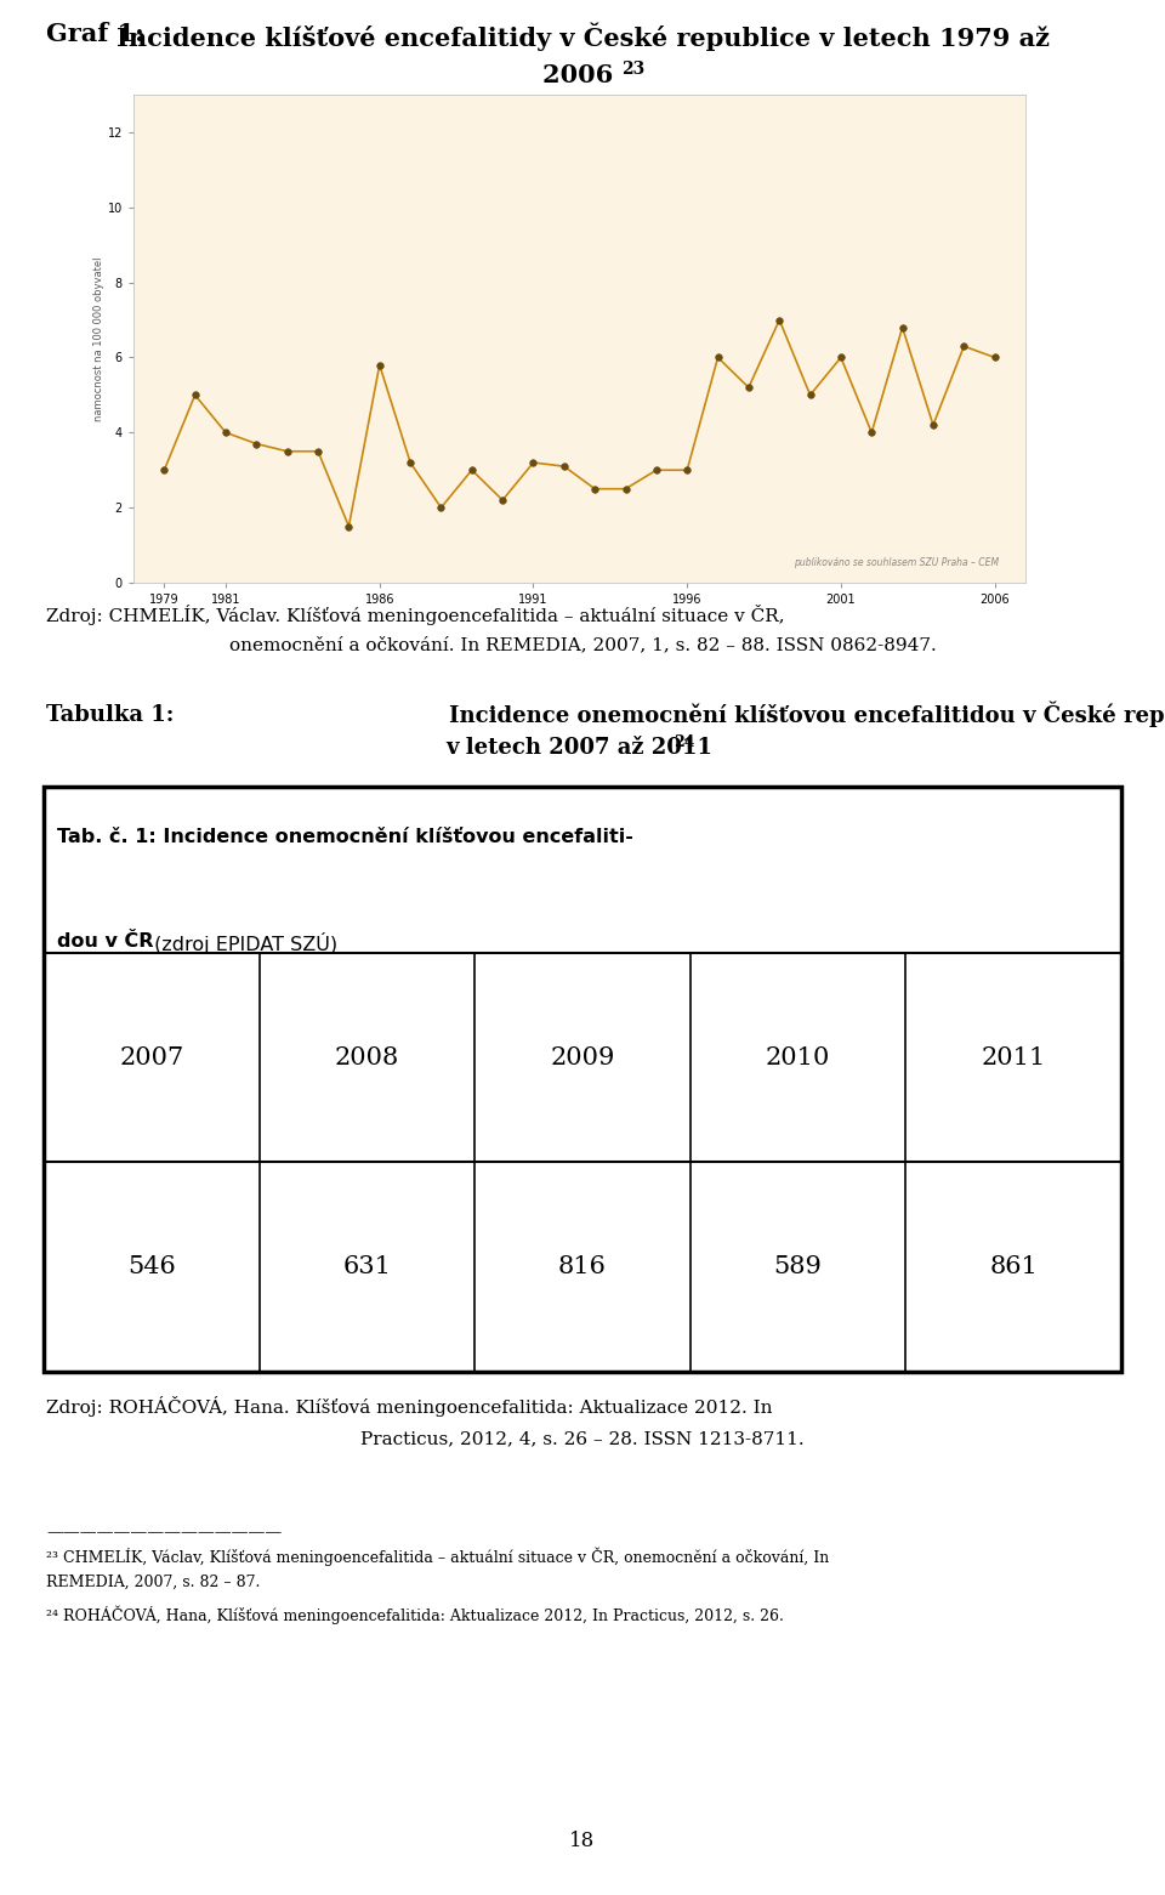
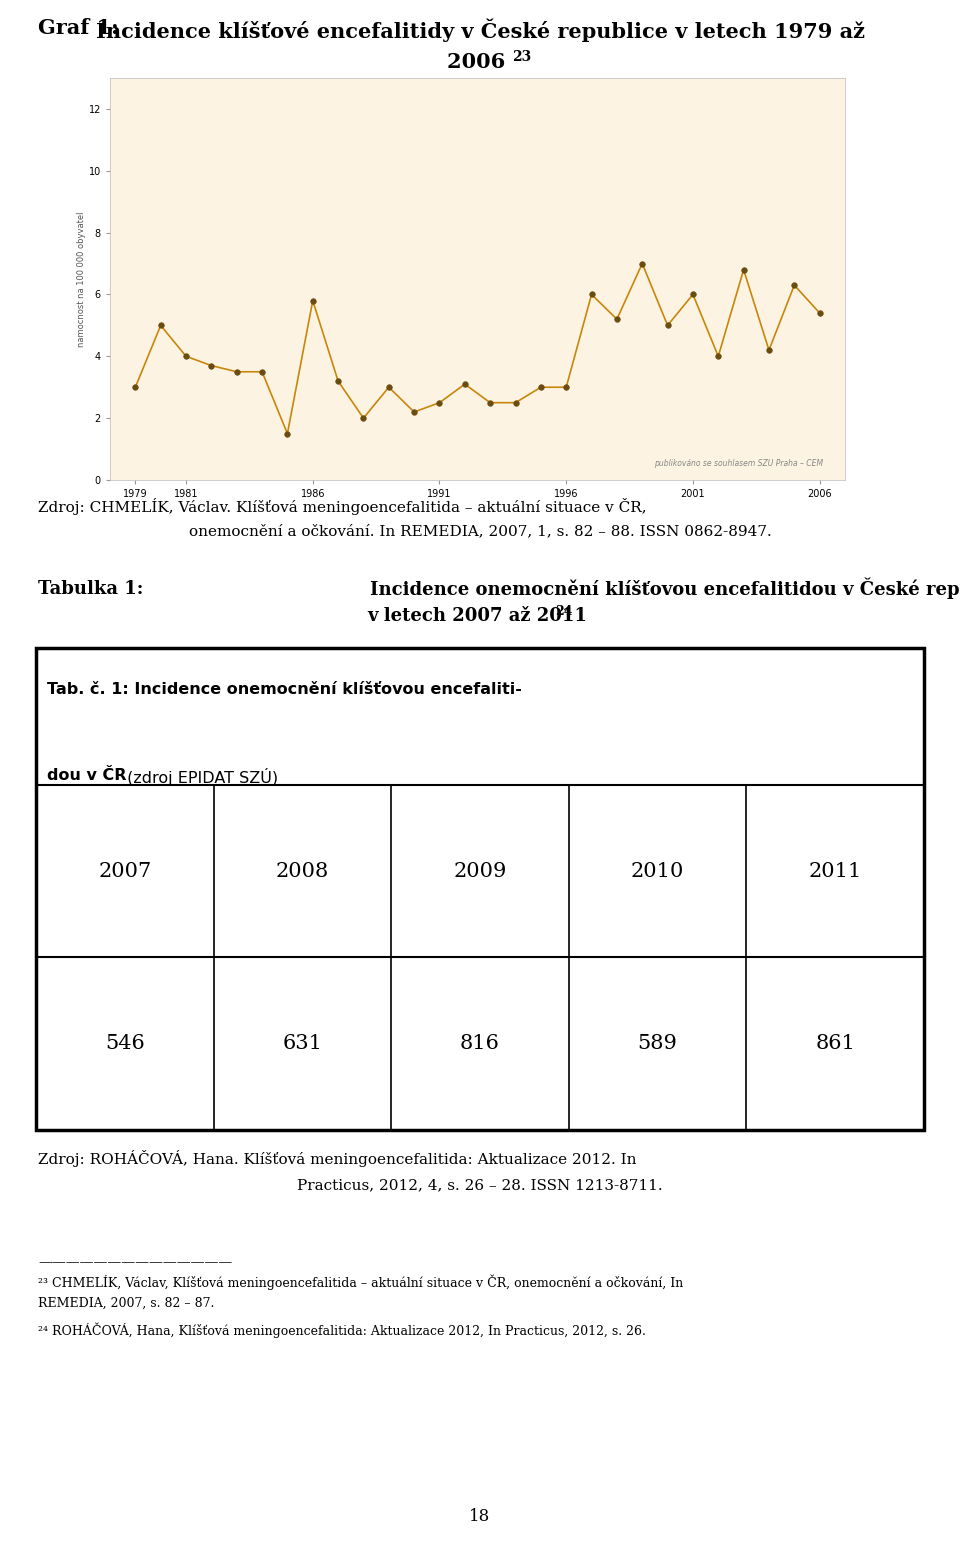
1991: 3.2 -> 2.5
2006: 6.0 -> 5.4
